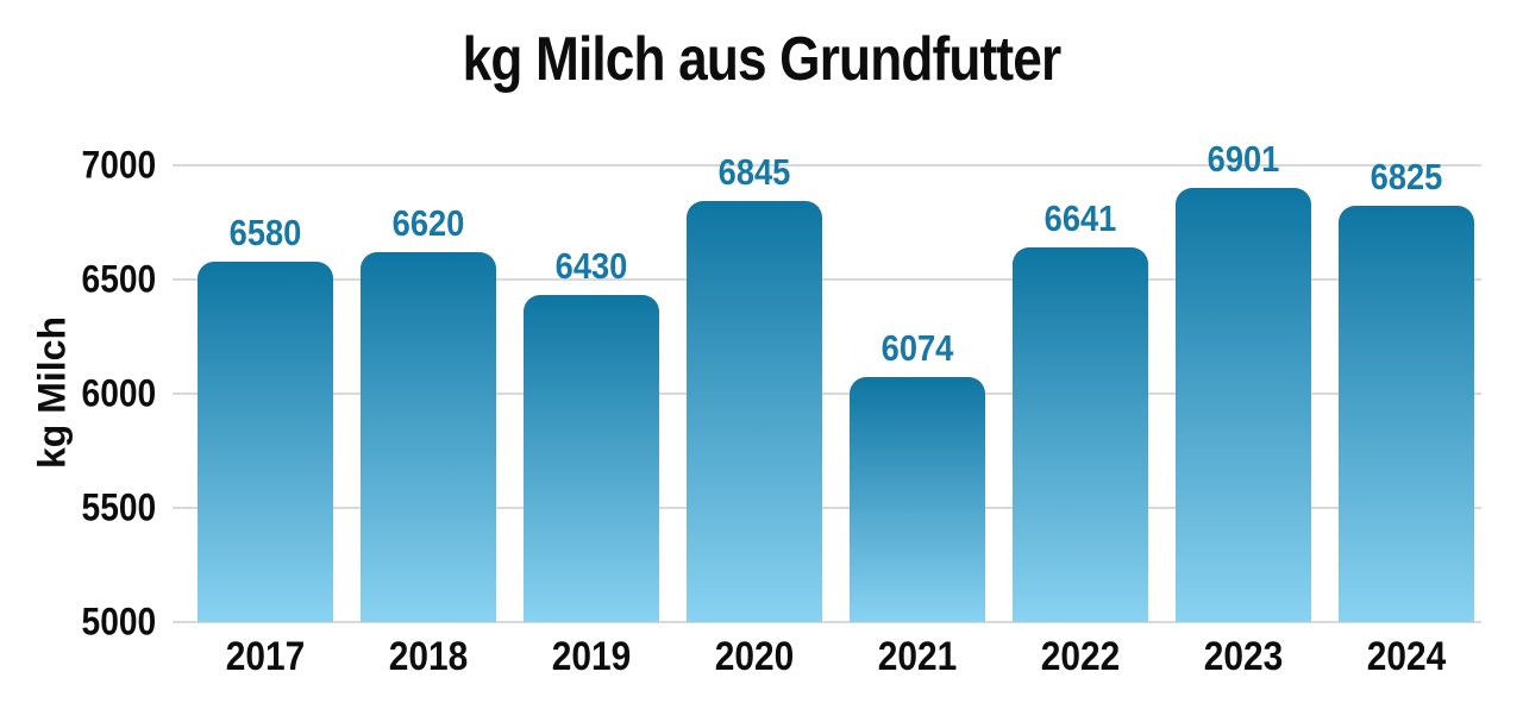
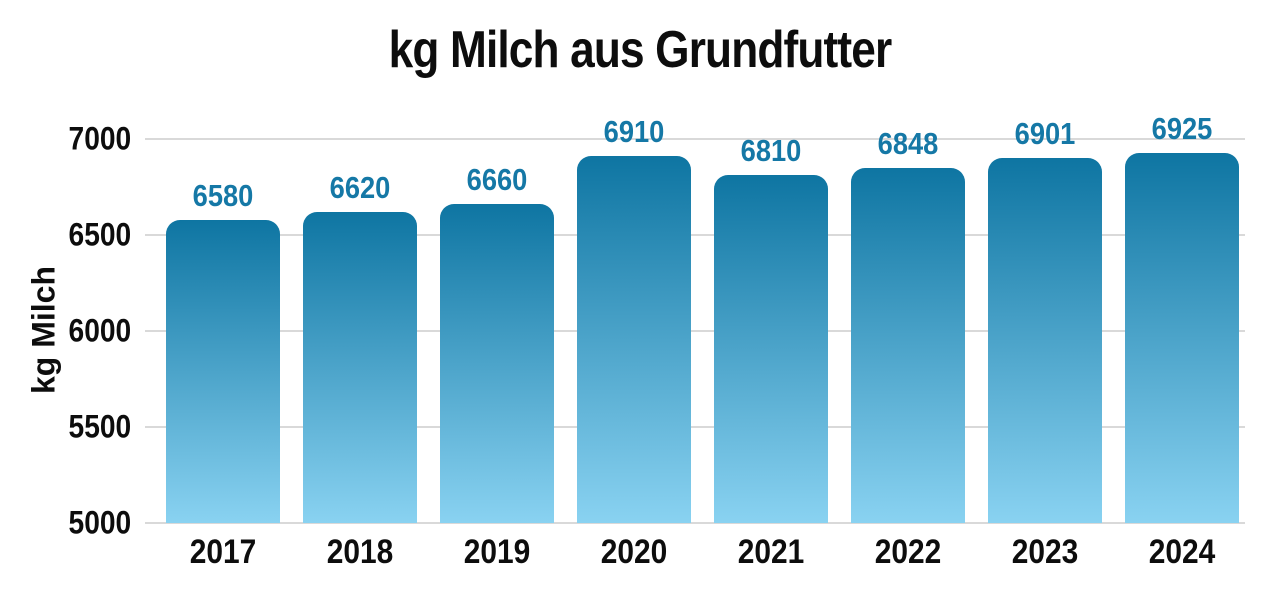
2019: 6430 -> 6660
2020: 6845 -> 6910
2021: 6074 -> 6810
2022: 6641 -> 6848
2024: 6825 -> 6925
